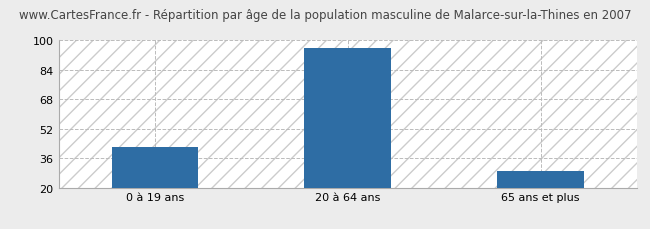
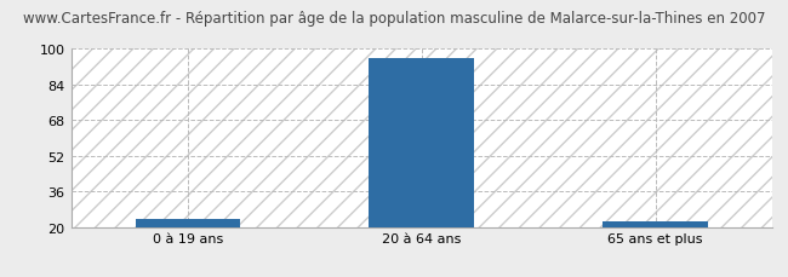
0 à 19 ans: 42 -> 24
65 ans et plus: 29 -> 22
